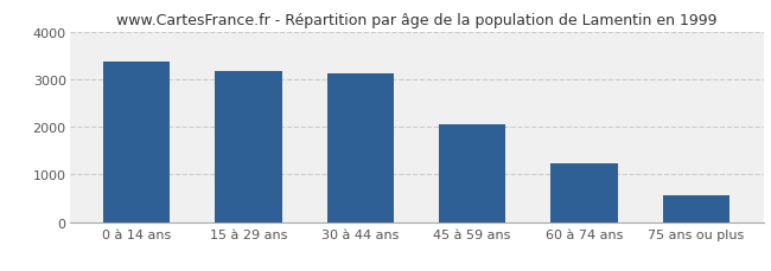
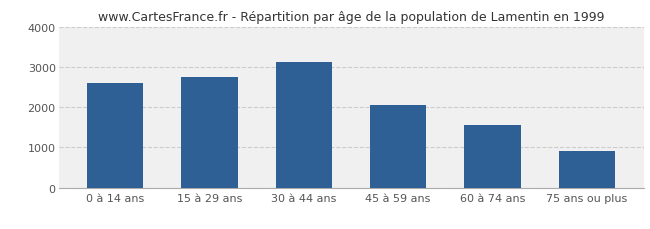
0 à 14 ans: 3360 -> 2600
15 à 29 ans: 3160 -> 2750
60 à 74 ans: 1230 -> 1550
75 ans ou plus: 570 -> 900
